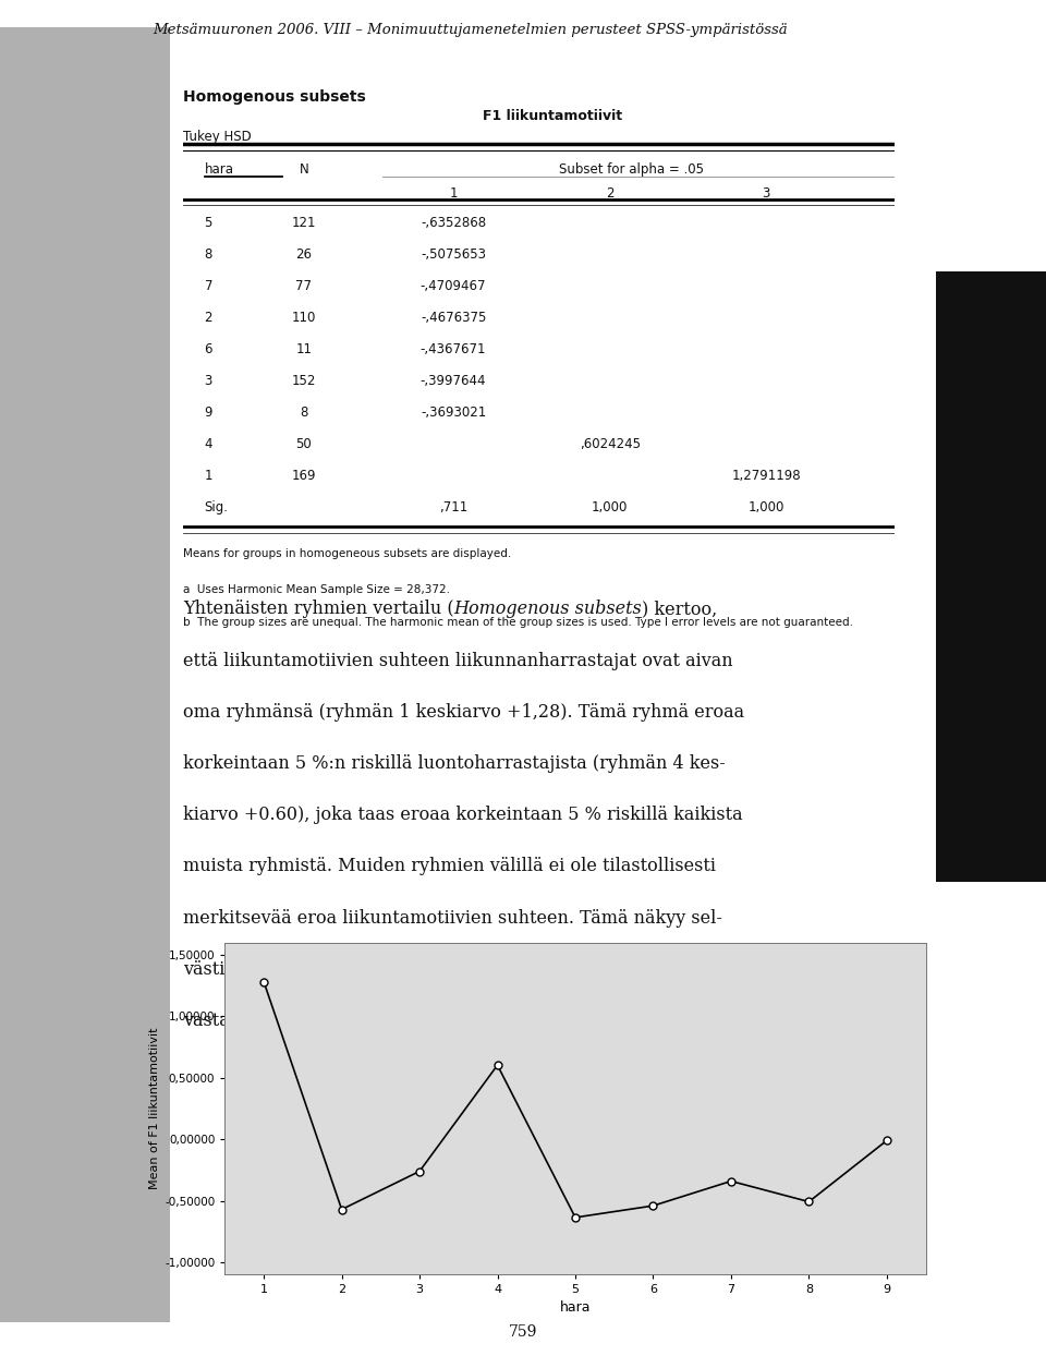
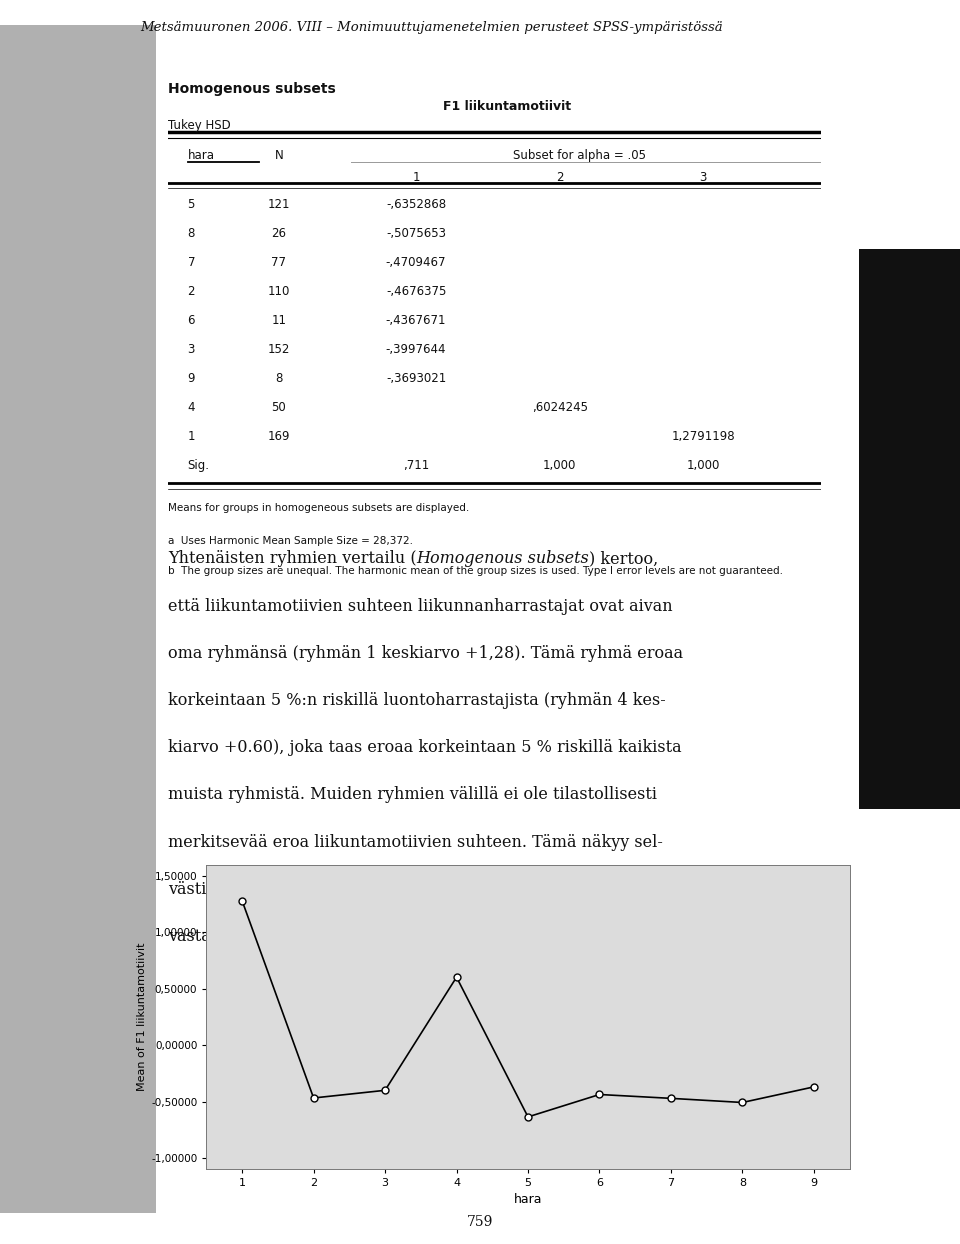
2: -0,57 -> -0,47
3: -0,26 -> -0,40
6: -0,54 -> -0,44
7: -0,34 -> -0,47
9: -0,01 -> -0,37
